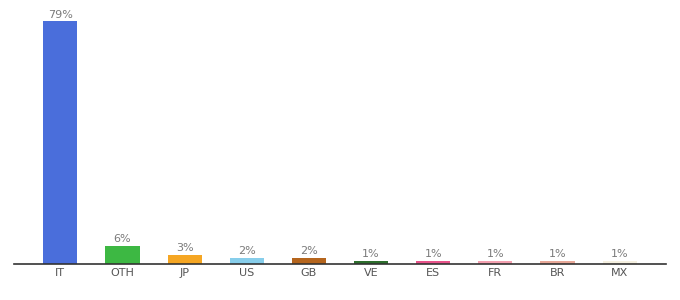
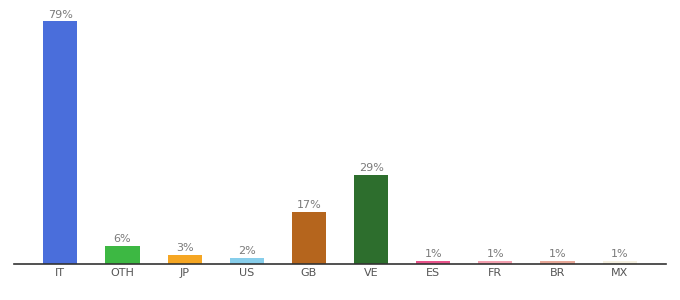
GB: 2% -> 17%
VE: 1% -> 29%
